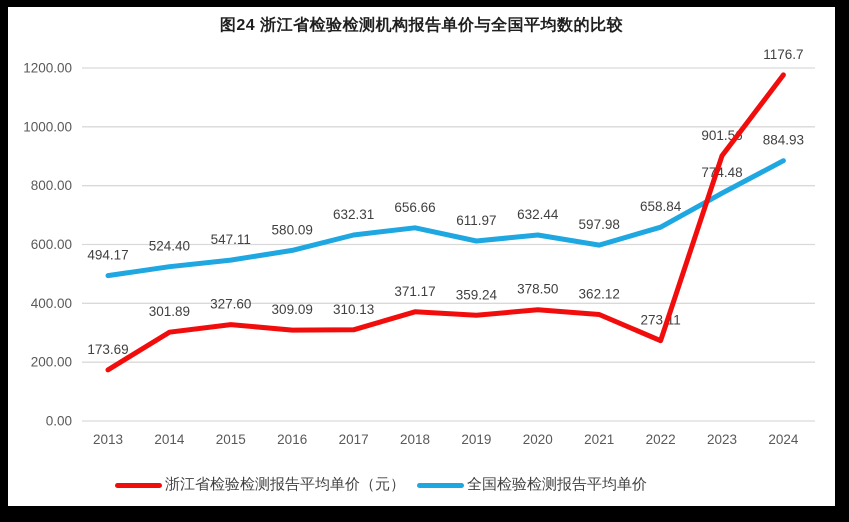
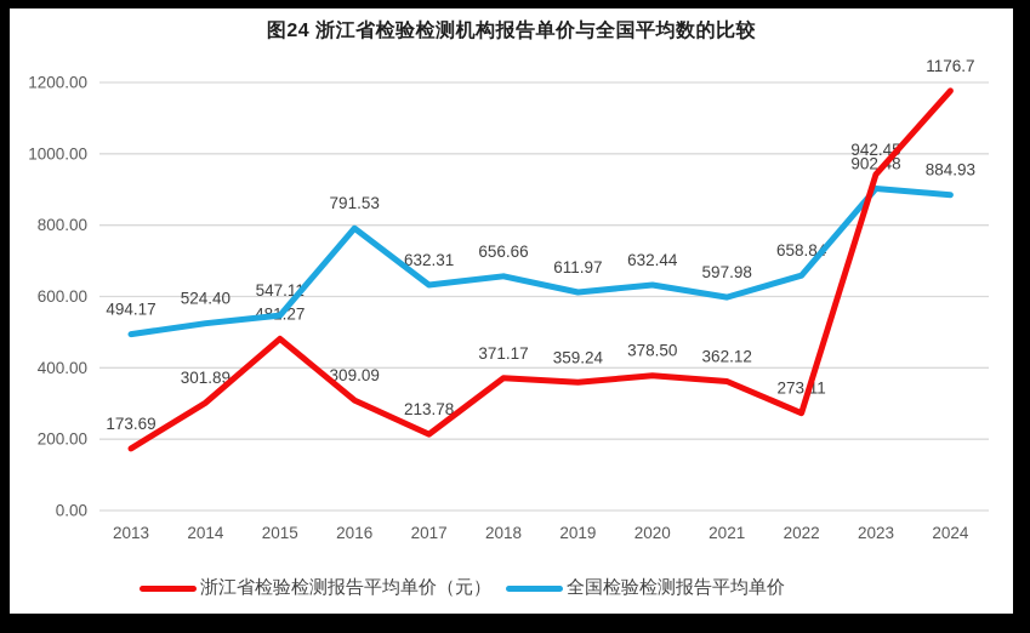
浙江省检验检测报告平均单价（元）/2015: 327.60 -> 481.27
全国检验检测报告平均单价/2016: 580.09 -> 791.53
浙江省检验检测报告平均单价（元）/2017: 310.13 -> 213.78
浙江省检验检测报告平均单价（元）/2023: 901.56 -> 942.45
全国检验检测报告平均单价/2023: 774.48 -> 902.48
